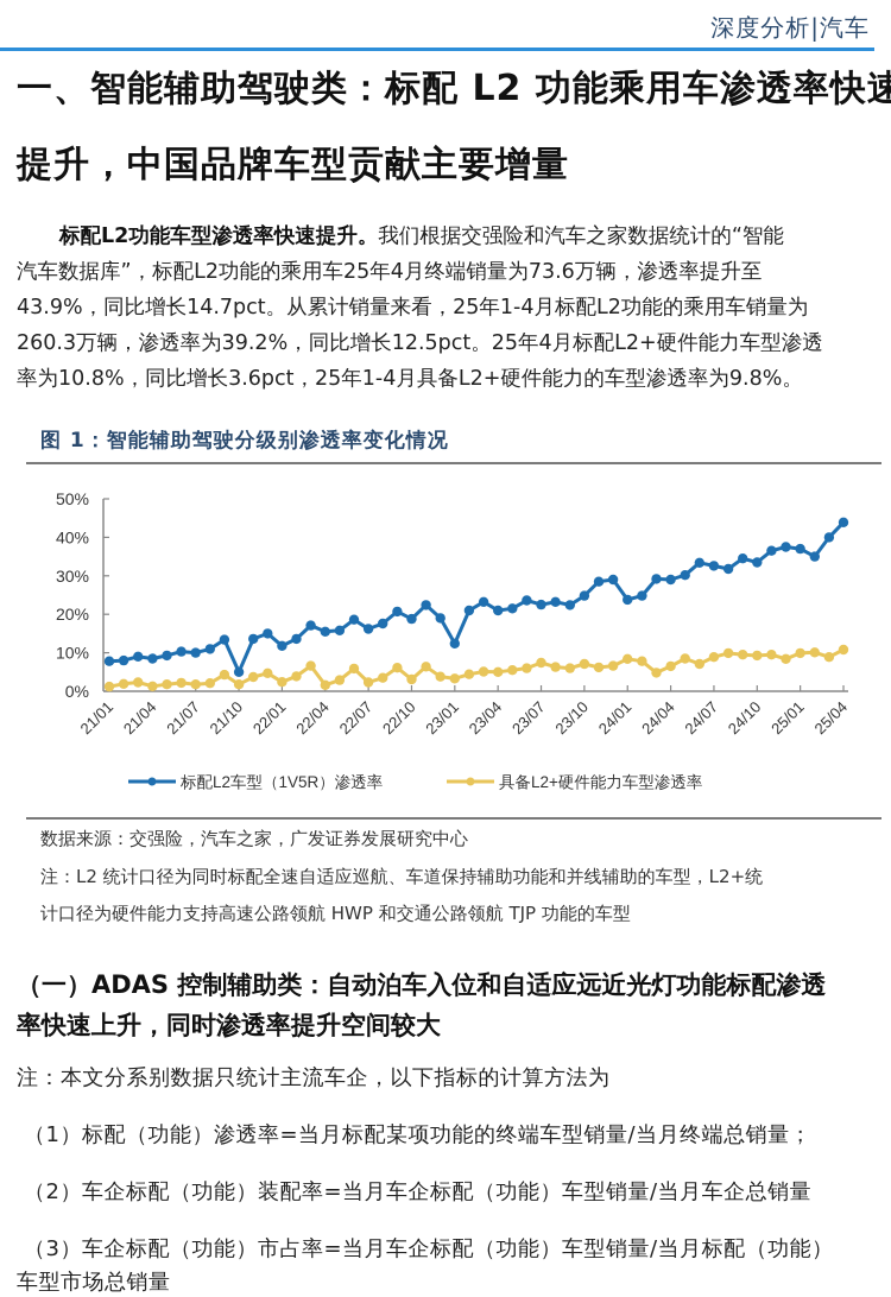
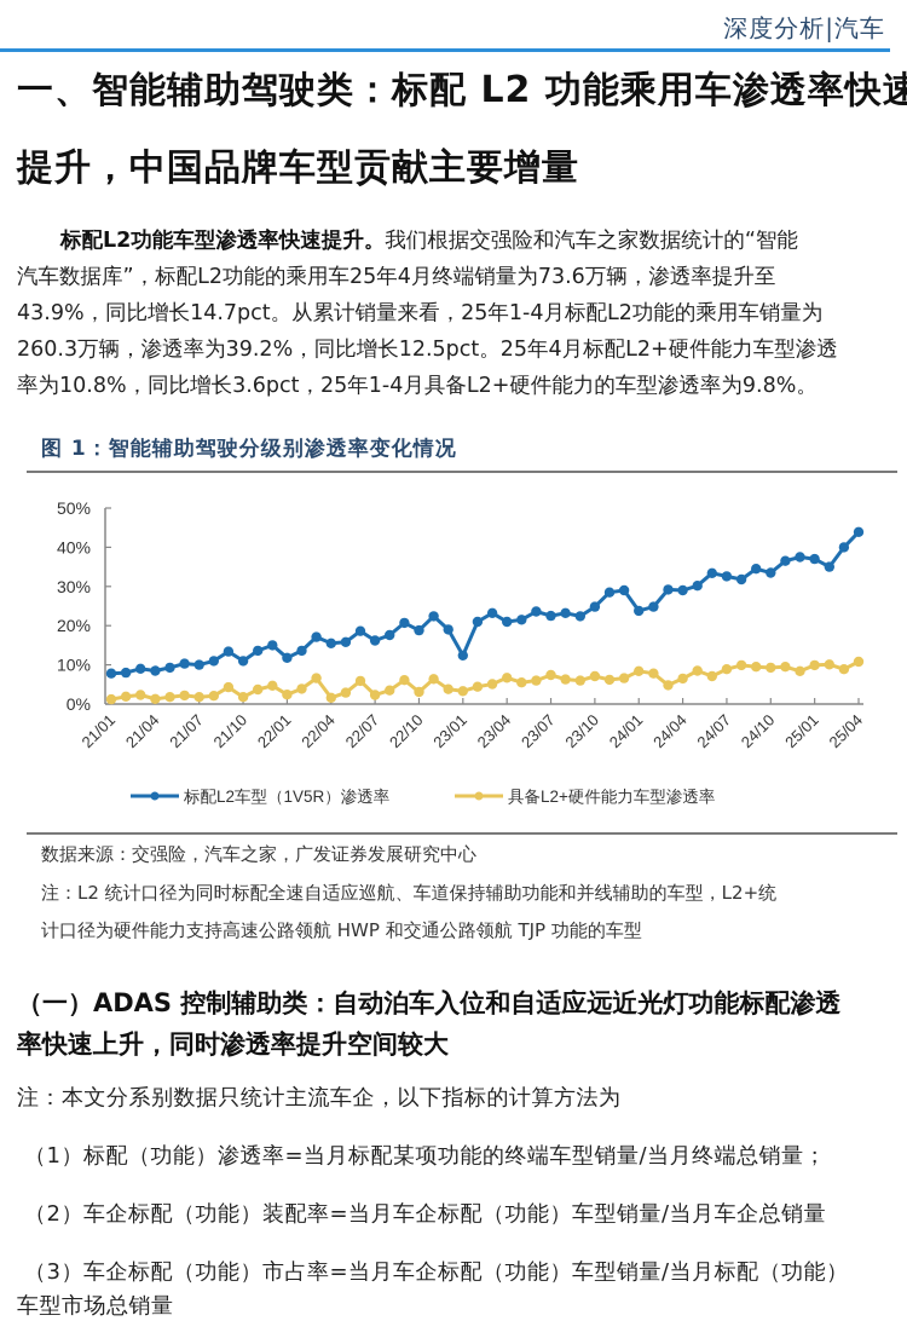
标配L2车型（1V5R）渗透率/21/10: 5% -> 11%
具备L2+硬件能力车型渗透率/23/04: 5% -> 7%
